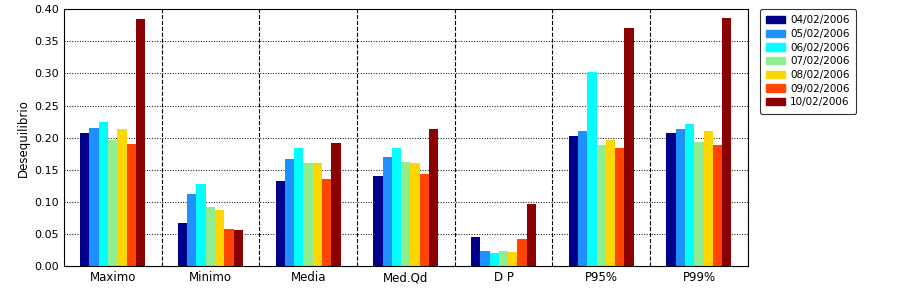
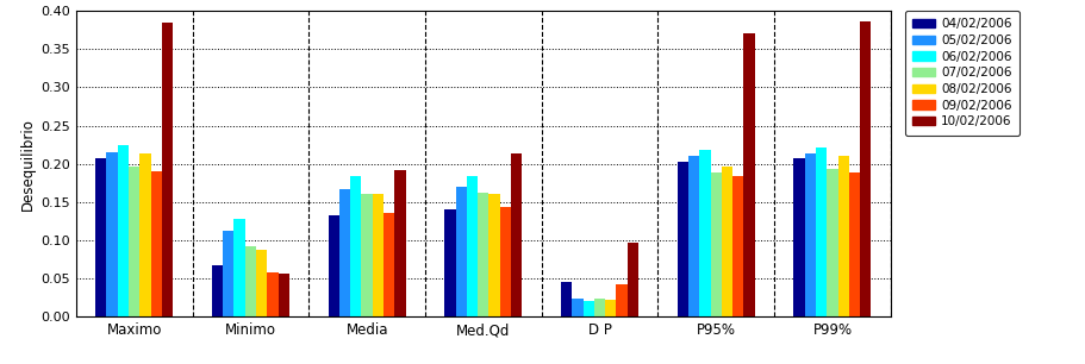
06/02/2006/P95%: 0.302 -> 0.218
